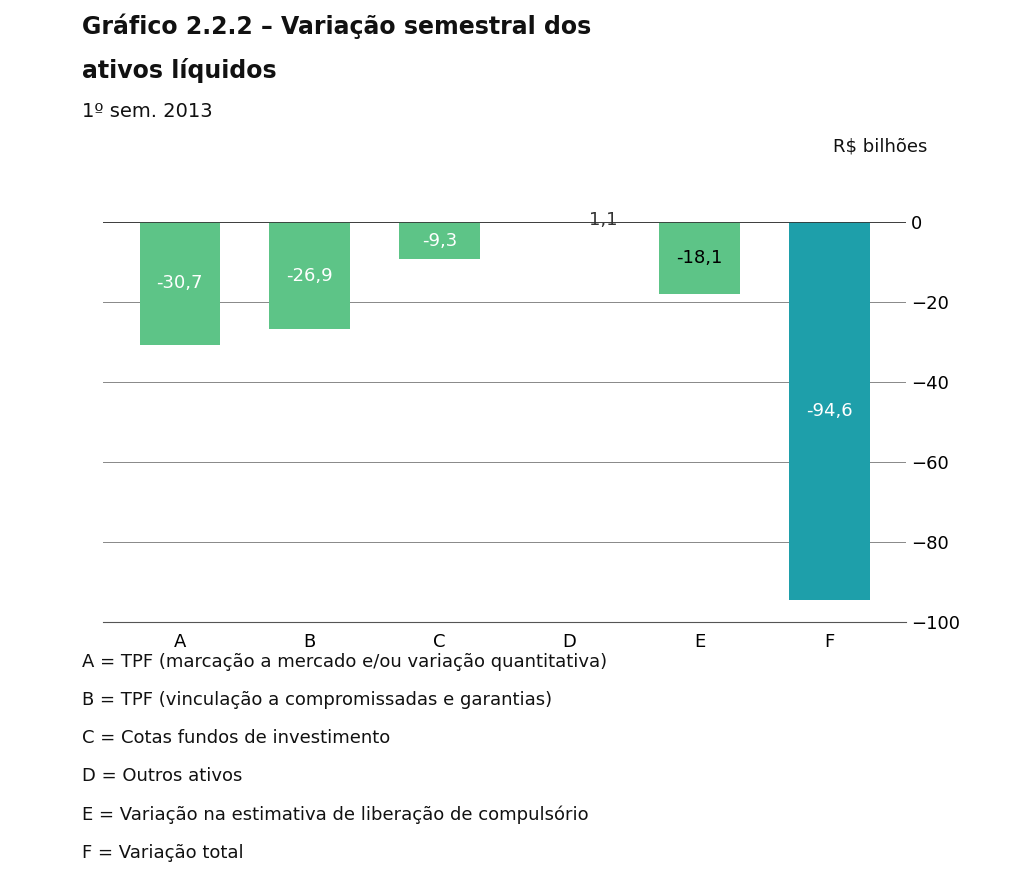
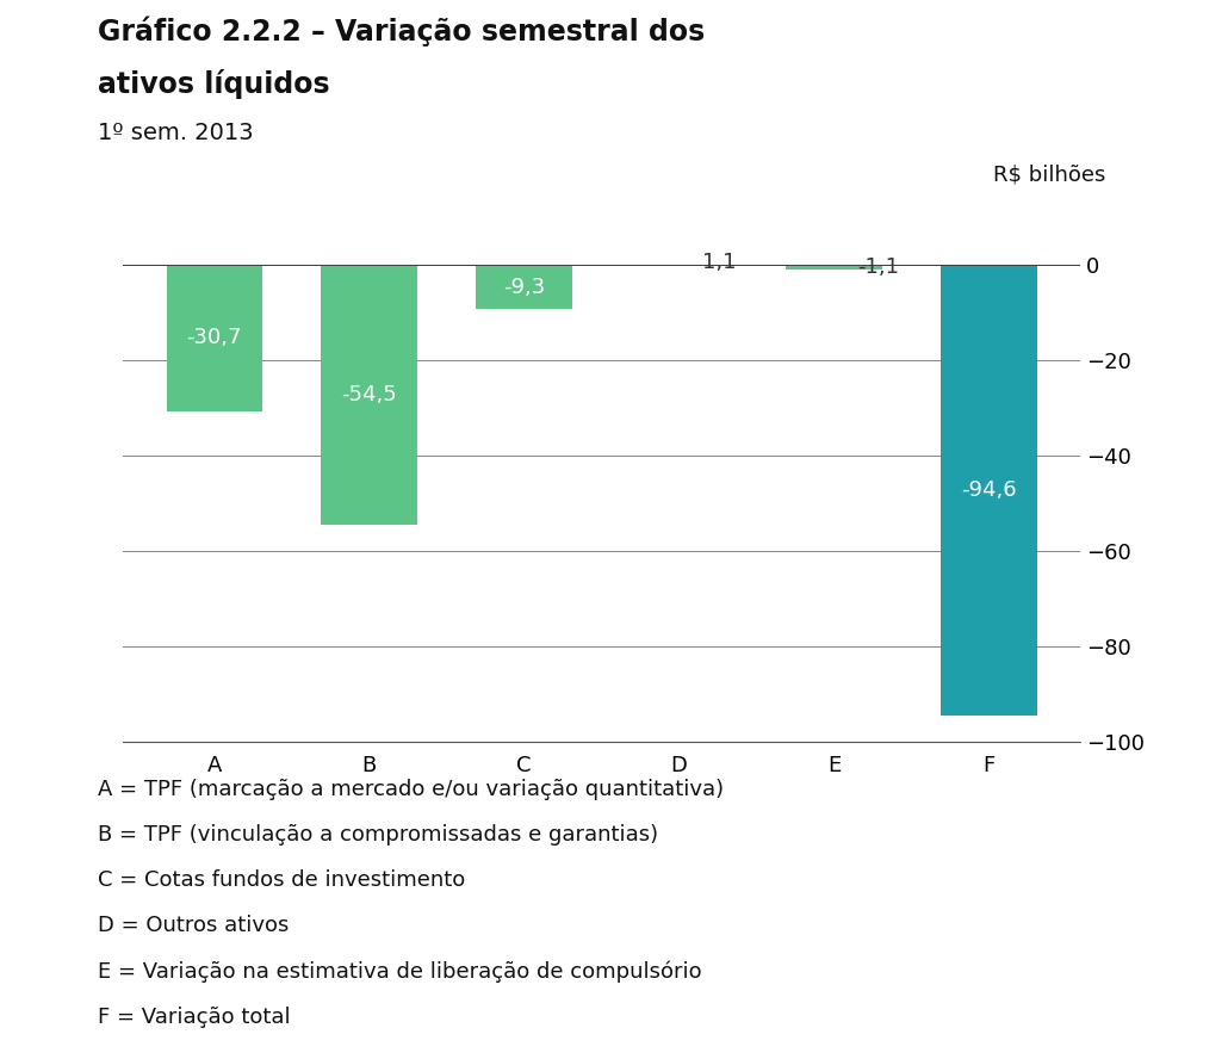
B: -26,9 -> -54,5
E: -18,1 -> -1,1
